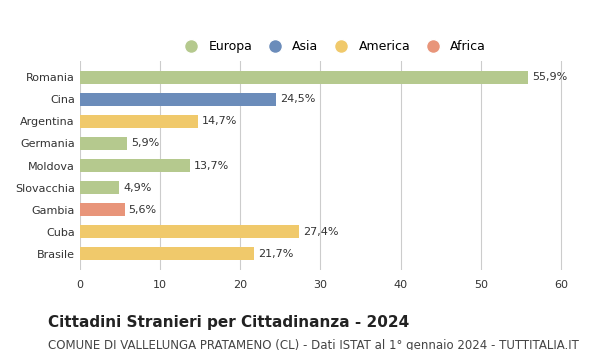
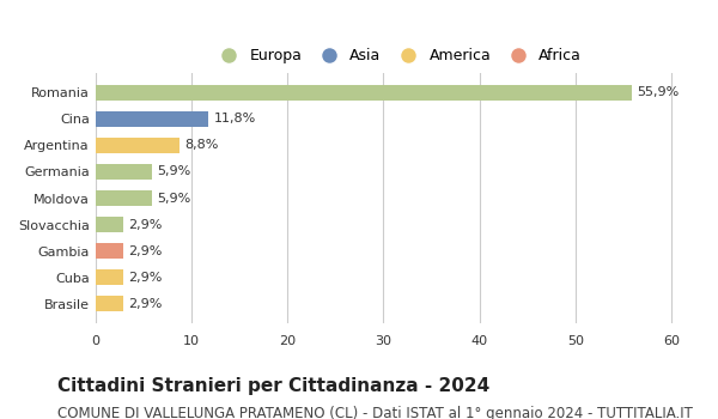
Cina: 24,5% -> 11,8%
Argentina: 14,7% -> 8,8%
Moldova: 13,7% -> 5,9%
Slovacchia: 4,9% -> 2,9%
Gambia: 5,6% -> 2,9%
Cuba: 27,4% -> 2,9%
Brasile: 21,7% -> 2,9%
